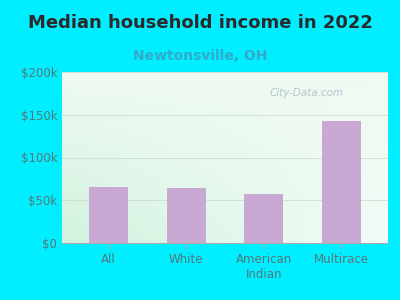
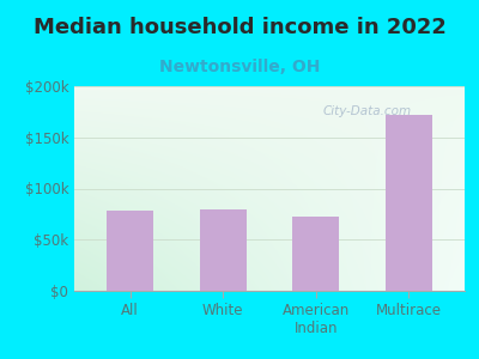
All: $65k -> $78k
White: $64k -> $80k
American Indian: $57k -> $72k
Multirace: $143k -> $172k
